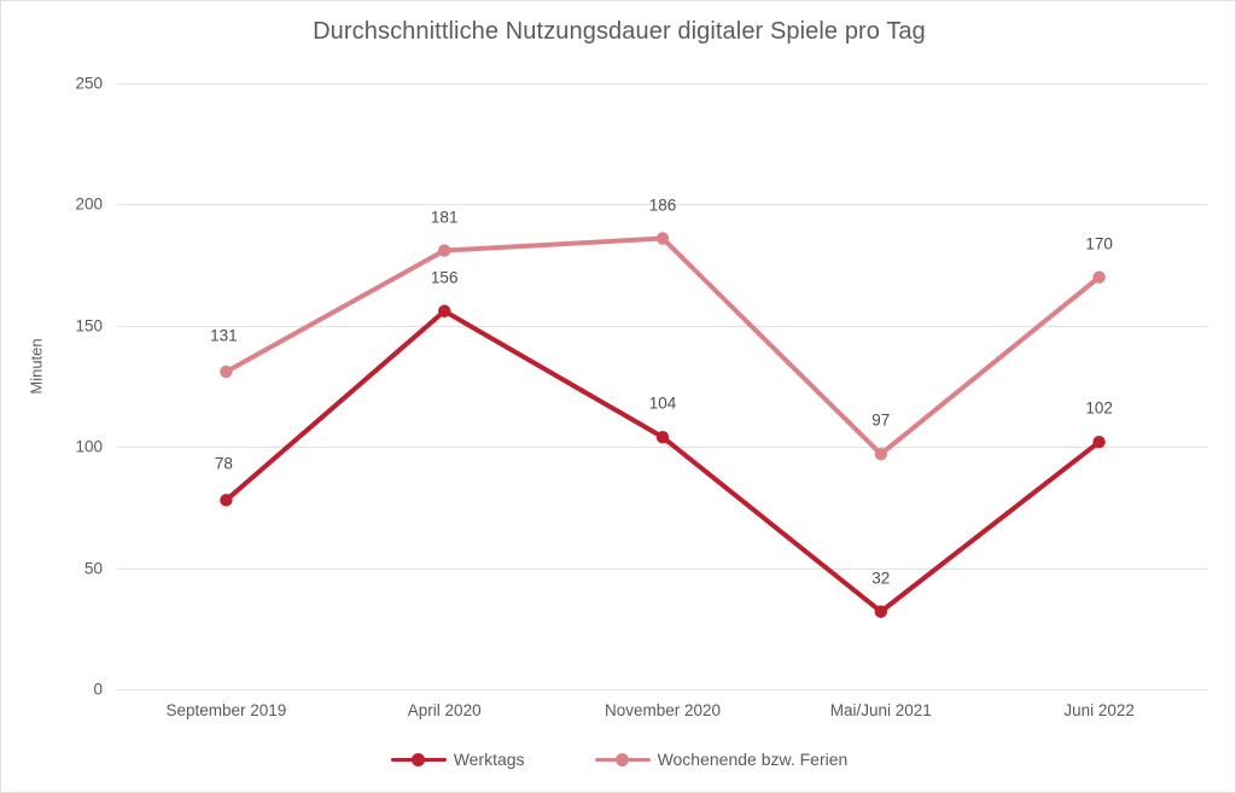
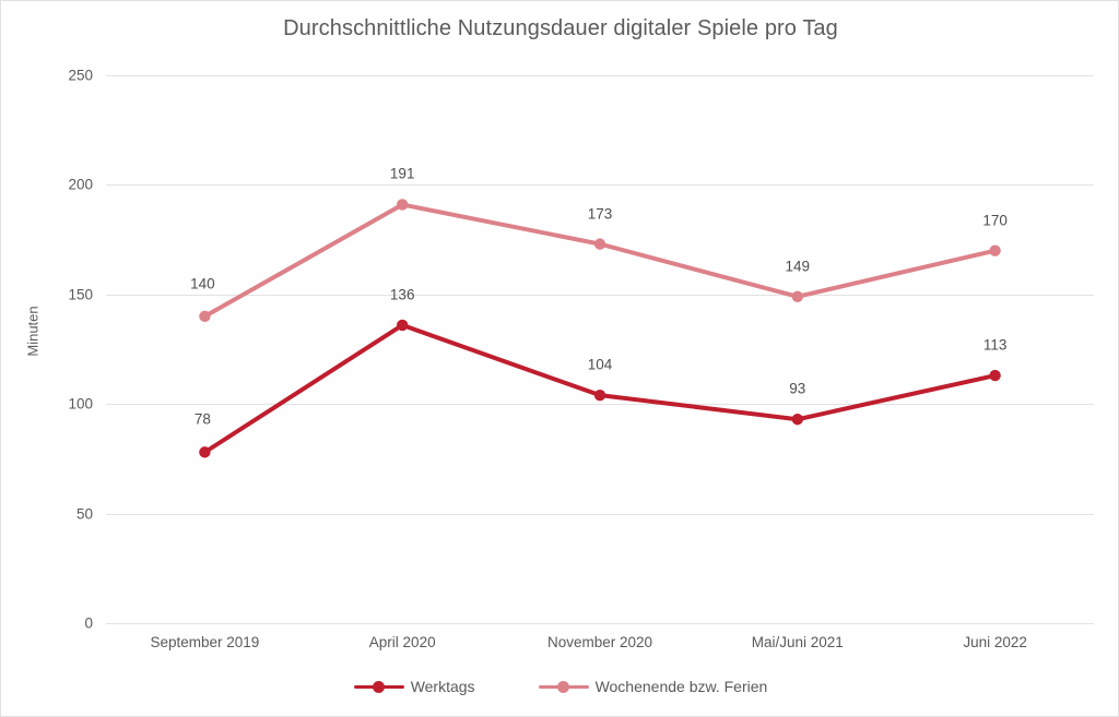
Wochenende bzw. Ferien/September 2019: 131 -> 140
Werktags/April 2020: 156 -> 136
Wochenende bzw. Ferien/April 2020: 181 -> 191
Wochenende bzw. Ferien/November 2020: 186 -> 173
Werktags/Mai/Juni 2021: 32 -> 93
Wochenende bzw. Ferien/Mai/Juni 2021: 97 -> 149
Werktags/Juni 2022: 102 -> 113
